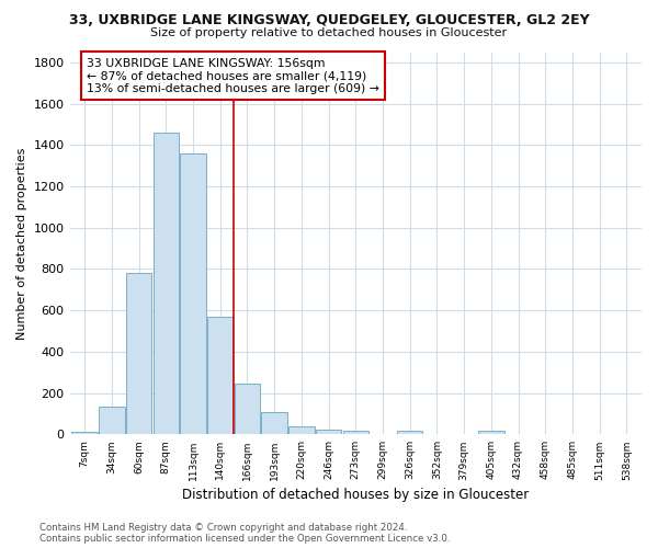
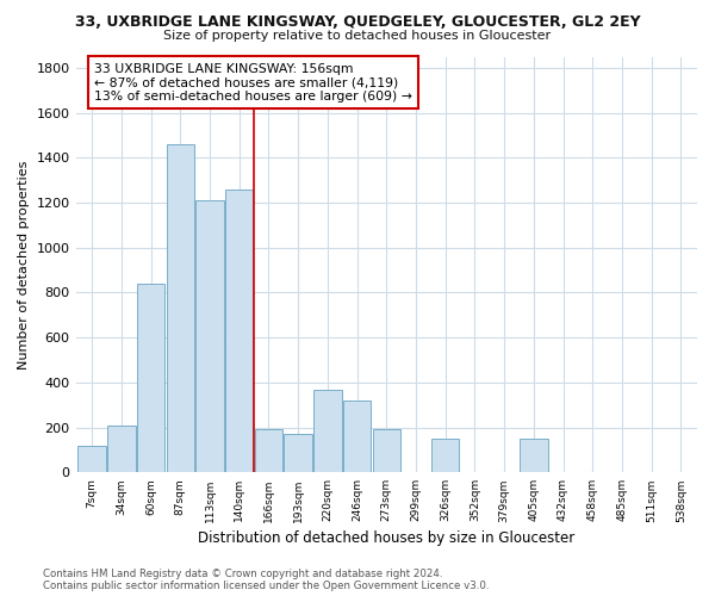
7sqm: 10 -> 120
34sqm: 140 -> 210
60sqm: 780 -> 840
113sqm: 1360 -> 1210
140sqm: 570 -> 1260
166sqm: 250 -> 190
193sqm: 110 -> 170
220sqm: 40 -> 370
246sqm: 20 -> 320
273sqm: 20 -> 190
326sqm: 20 -> 150
405sqm: 20 -> 150
